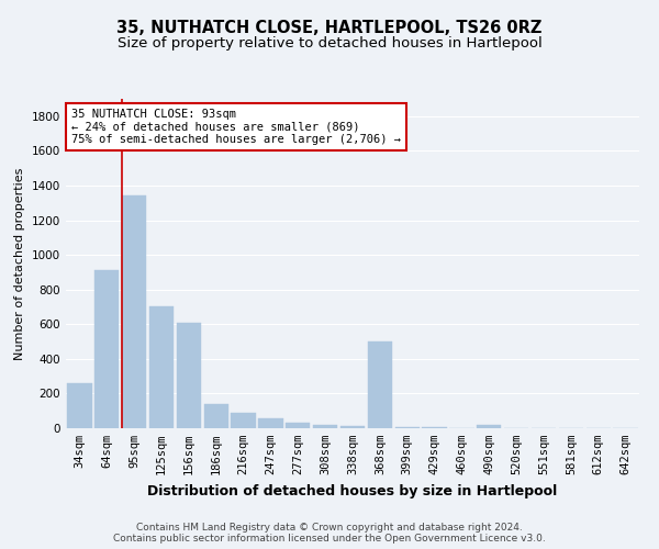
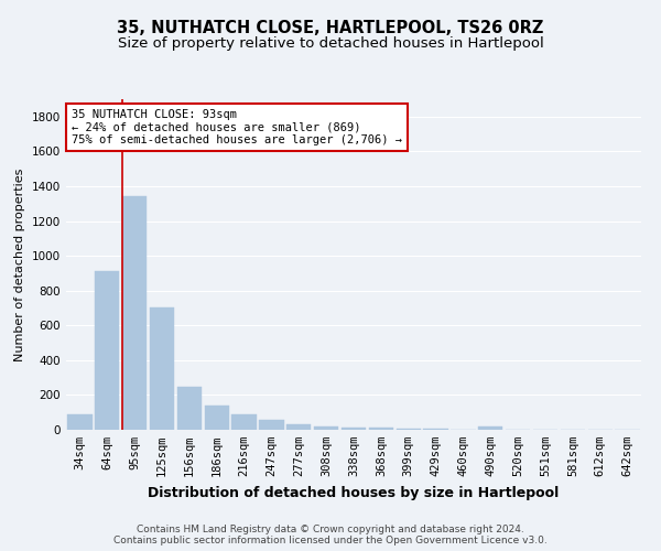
34sqm: 260 -> 90
156sqm: 610 -> 250
368sqm: 500 -> 10
